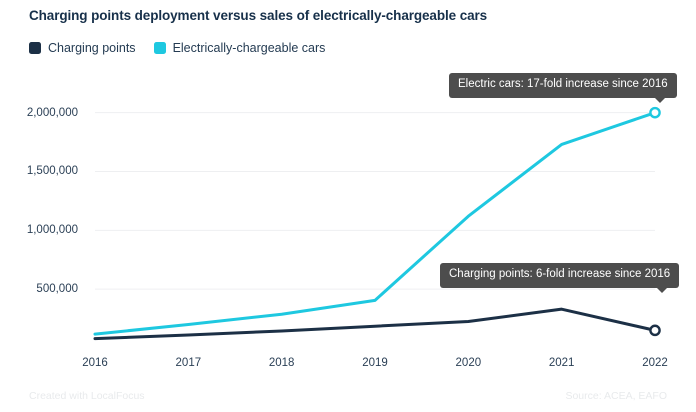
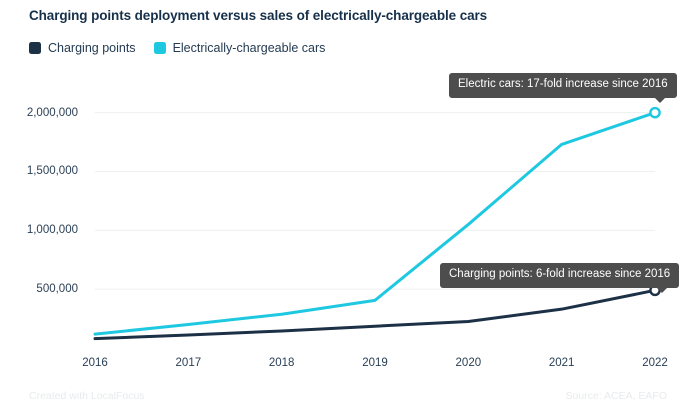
Electrically-chargeable cars/2020: 1120000 -> 1050000
Charging points/2022: 150000 -> 490000
